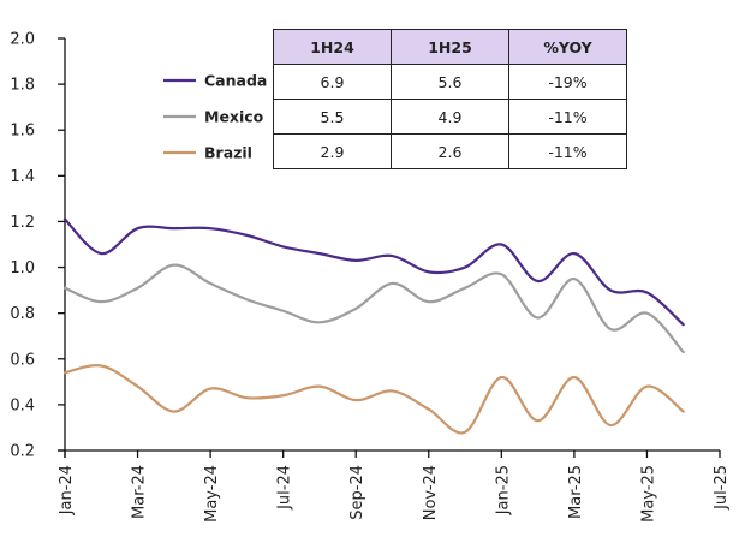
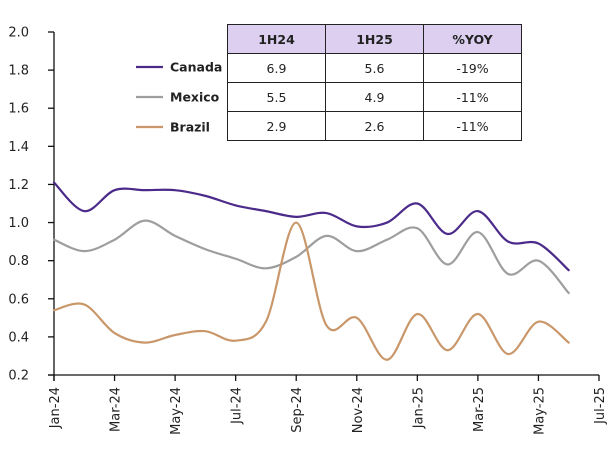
Brazil/Mar-24: 0.48 -> 0.42
Brazil/May-24: 0.47 -> 0.41
Brazil/Jul-24: 0.44 -> 0.38
Brazil/Sep-24: 0.42 -> 1.00
Brazil/Nov-24: 0.38 -> 0.50
